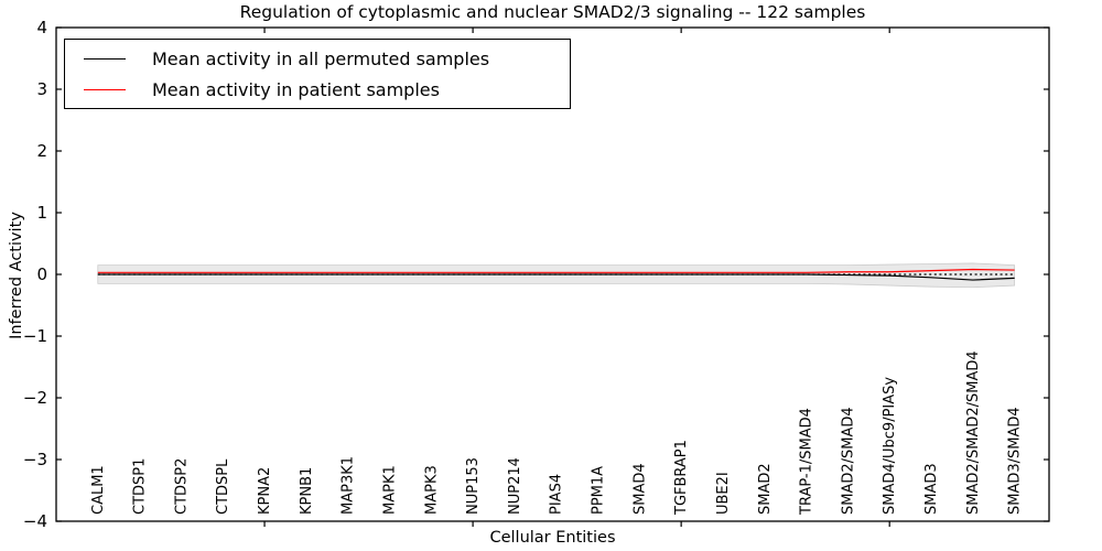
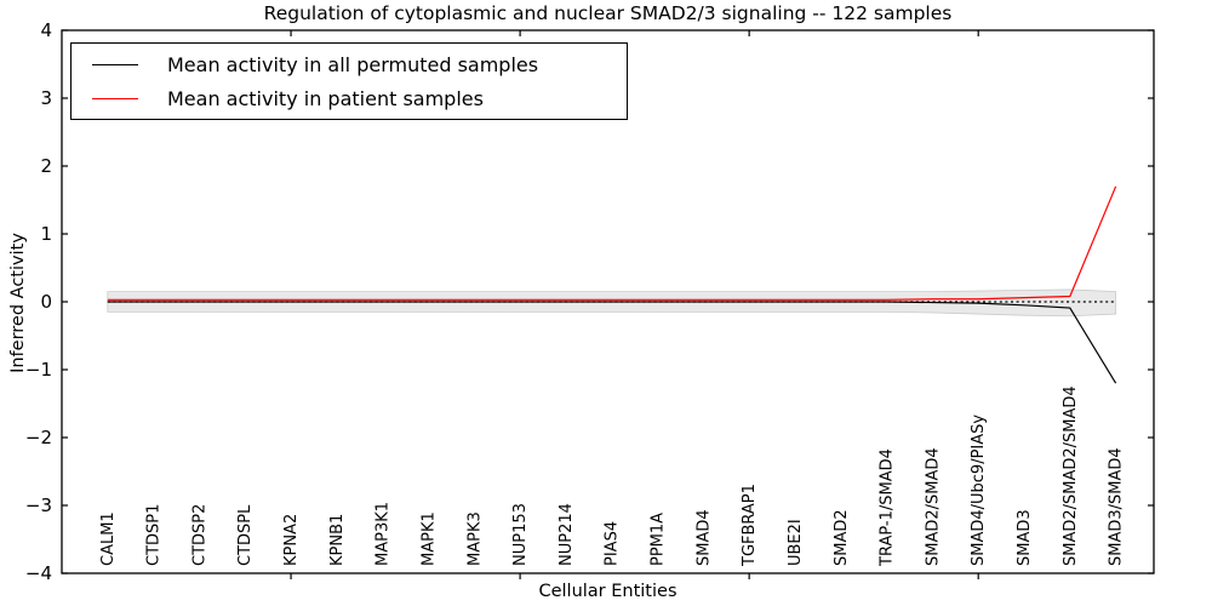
Mean activity in all permuted samples/SMAD3/SMAD4: -0.1 -> -1.2
Mean activity in patient samples/SMAD3/SMAD4: 0.1 -> 1.7
